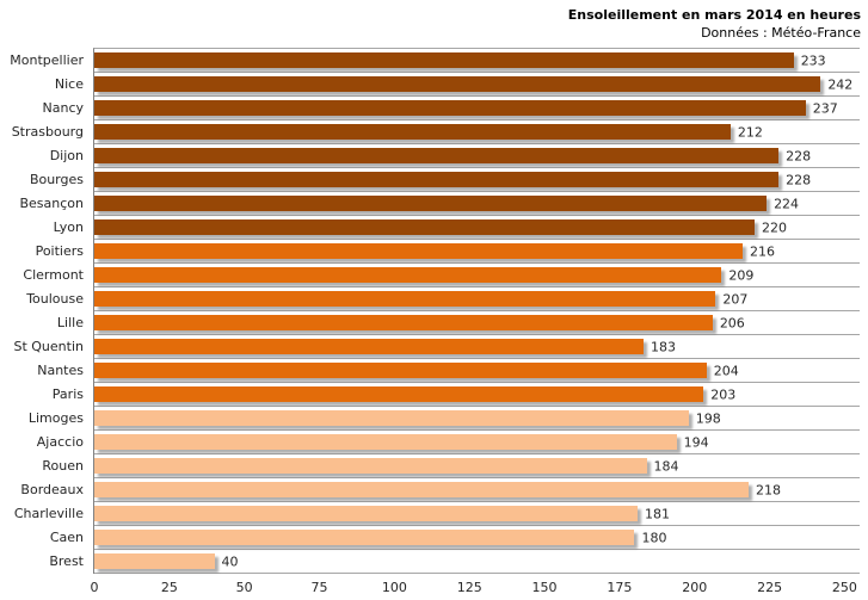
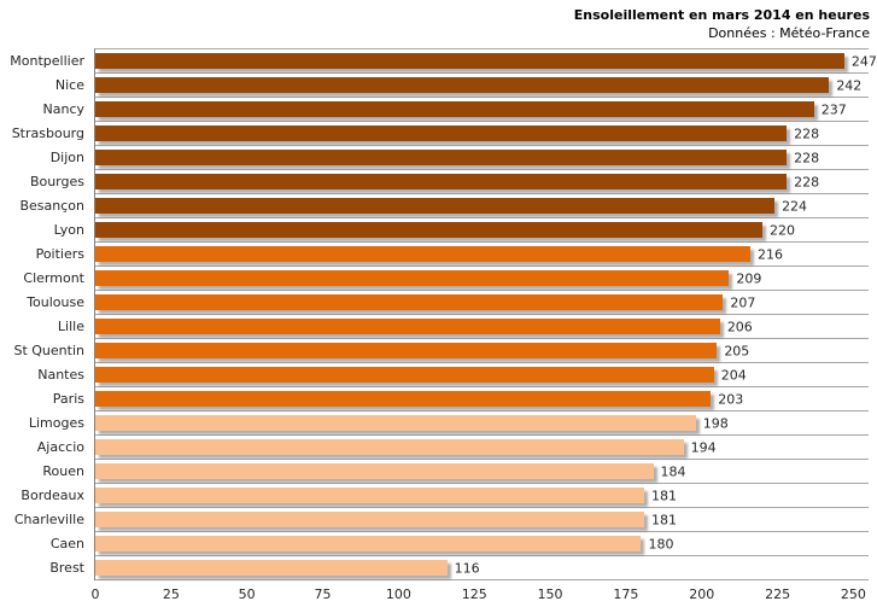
Montpellier: 233 -> 247
Strasbourg: 212 -> 228
St Quentin: 183 -> 205
Bordeaux: 218 -> 181
Brest: 40 -> 116
